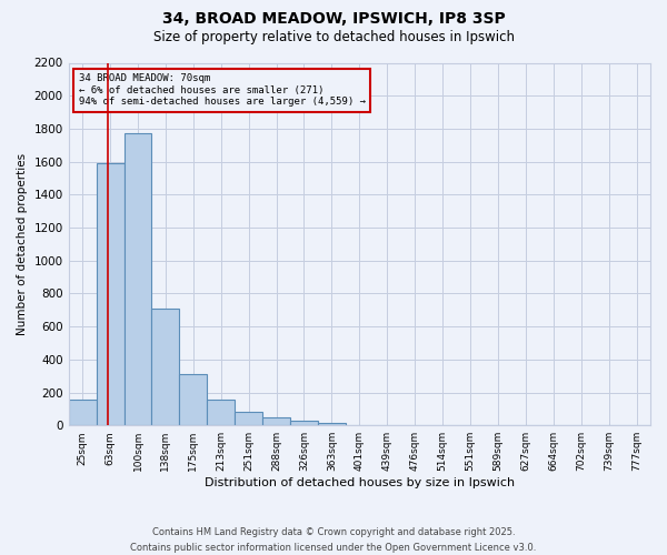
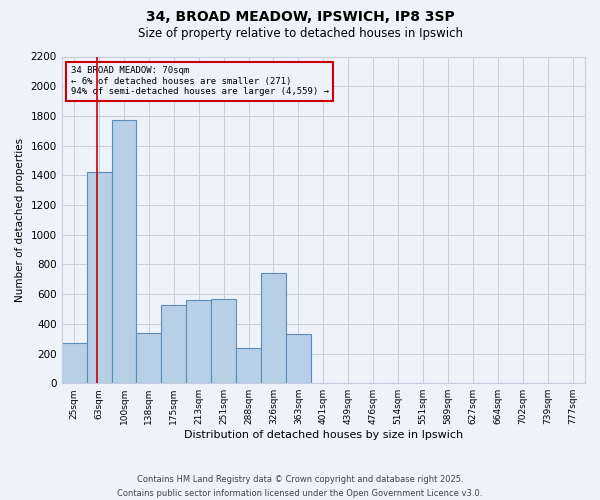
25sqm: 160 -> 270
63sqm: 1590 -> 1420
138sqm: 710 -> 340
175sqm: 310 -> 530
213sqm: 160 -> 560
251sqm: 80 -> 570
288sqm: 50 -> 240
326sqm: 20 -> 740
363sqm: 20 -> 330
